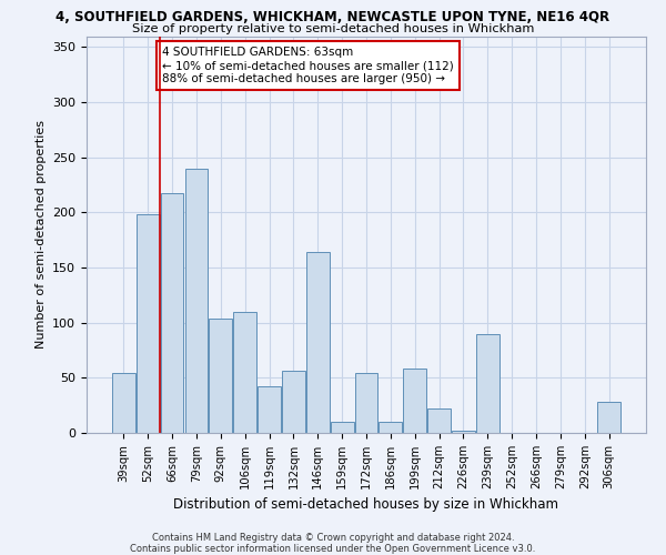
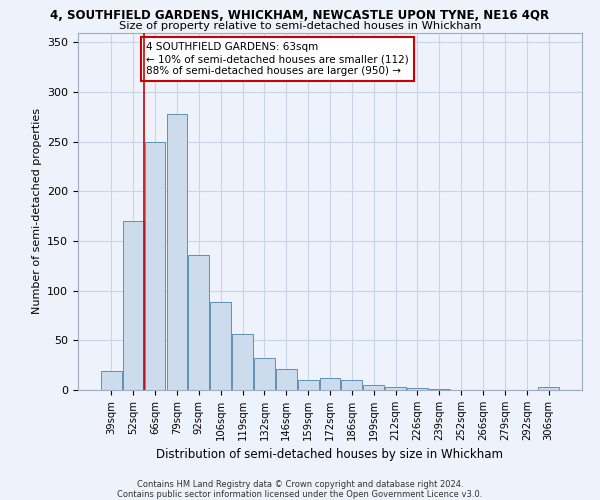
39sqm: 54 -> 19
52sqm: 198 -> 170
66sqm: 218 -> 250
79sqm: 240 -> 278
92sqm: 104 -> 136
106sqm: 110 -> 89
119sqm: 42 -> 56
132sqm: 56 -> 32
146sqm: 164 -> 21
172sqm: 54 -> 12
199sqm: 58 -> 5
212sqm: 22 -> 3
239sqm: 90 -> 1
306sqm: 28 -> 3
